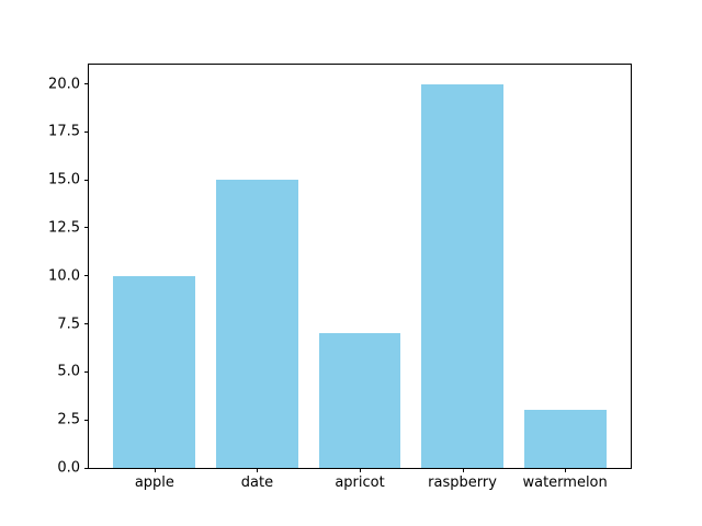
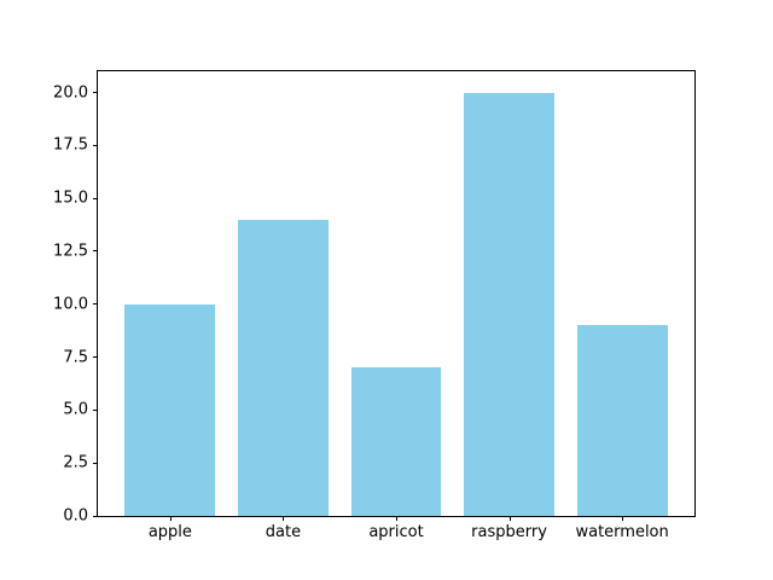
date: 15 -> 14
watermelon: 3 -> 9
